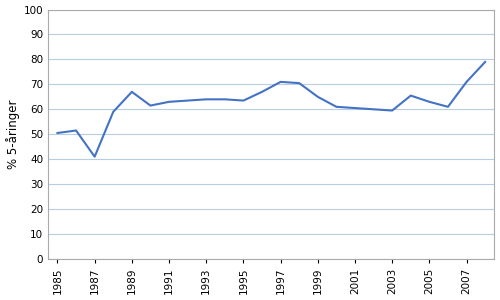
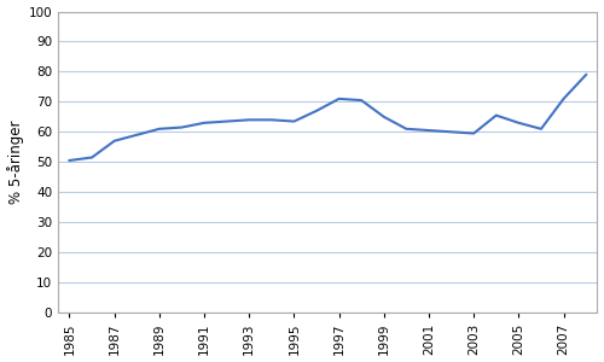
1987: 41.0 -> 57.0
1989: 67.0 -> 61.0
